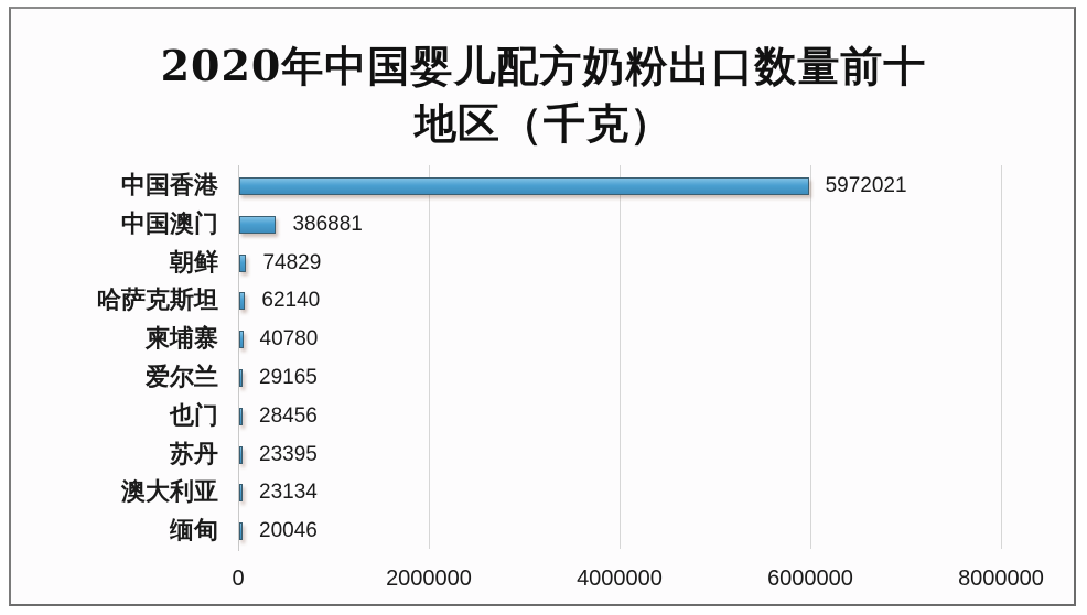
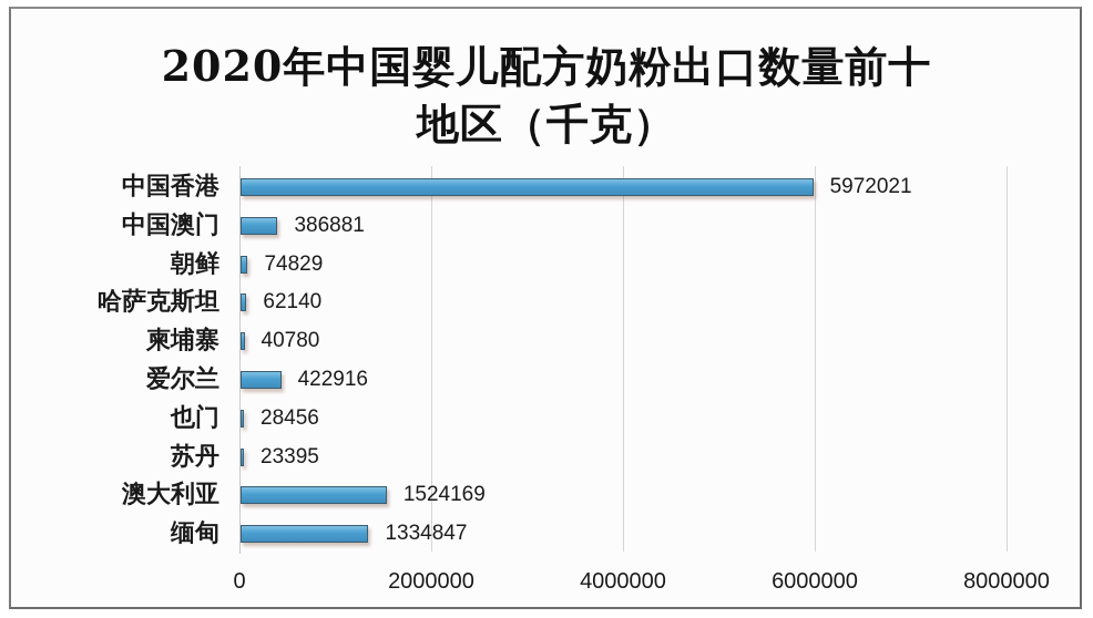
爱尔兰: 29165 -> 422916
澳大利亚: 23134 -> 1524169
缅甸: 20046 -> 1334847
